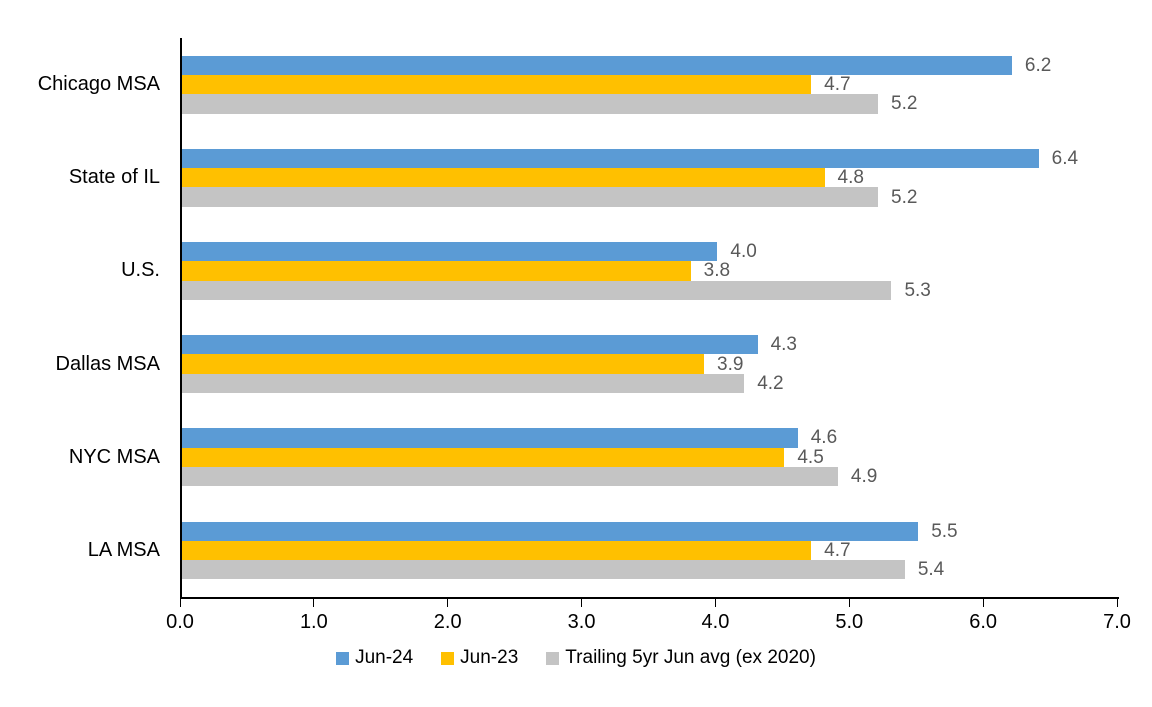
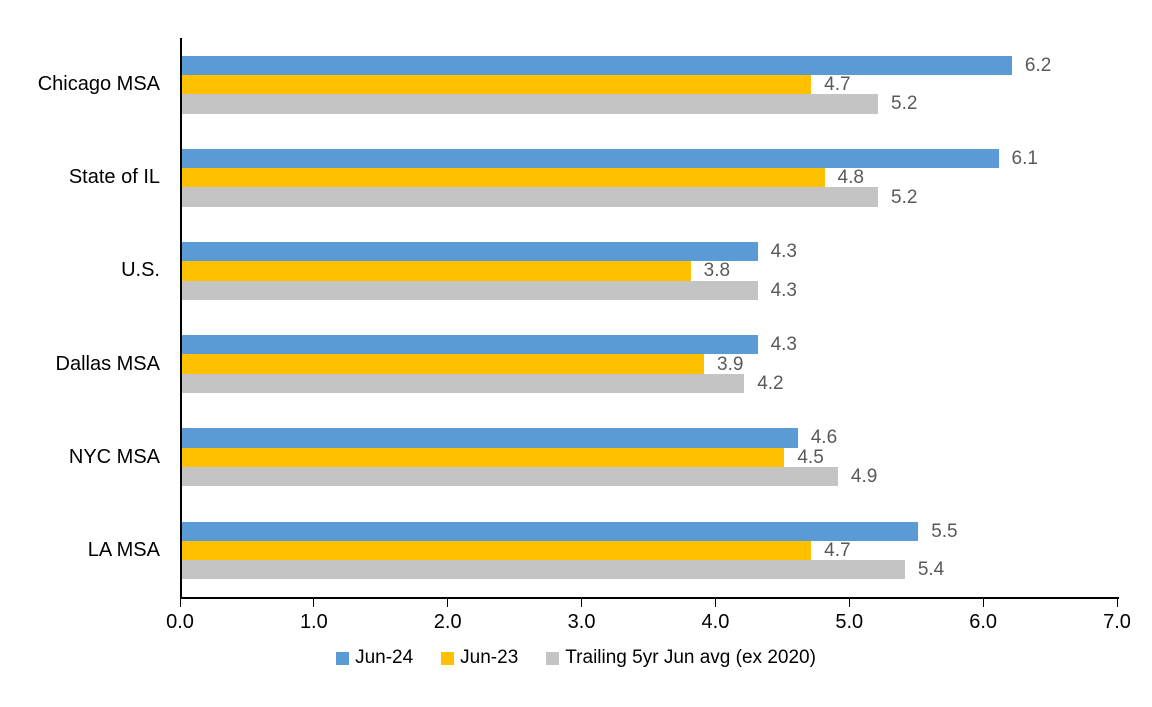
Jun-24/State of IL: 6.4 -> 6.1
Jun-24/U.S.: 4.0 -> 4.3
Trailing 5yr Jun avg (ex 2020)/U.S.: 5.3 -> 4.3
